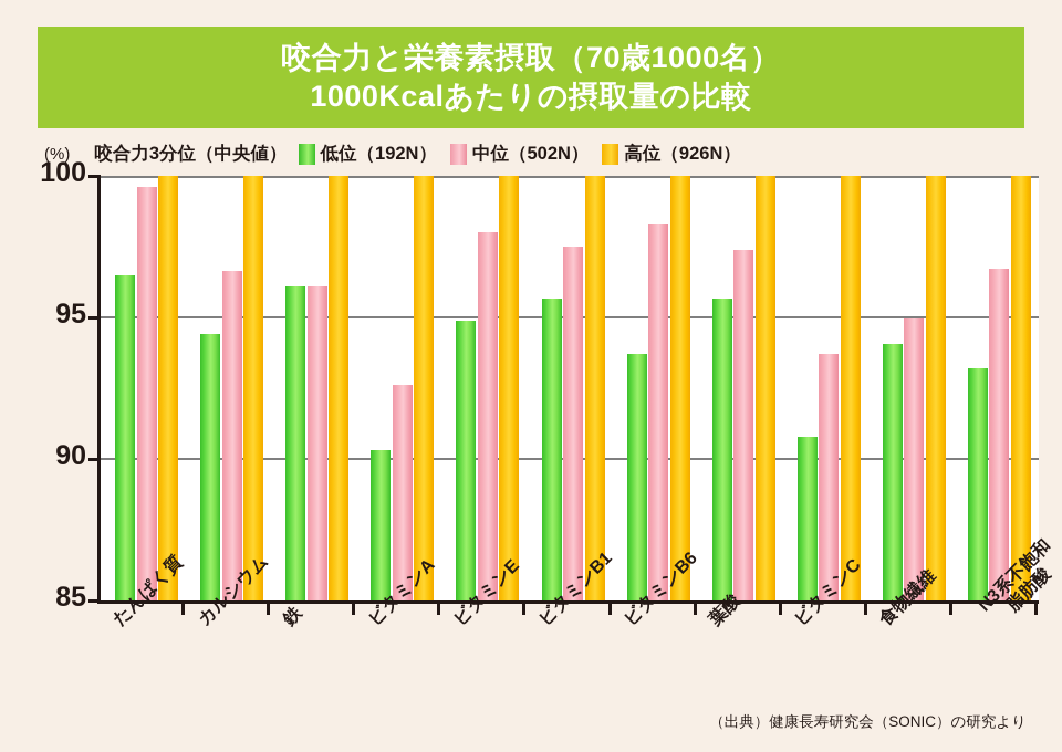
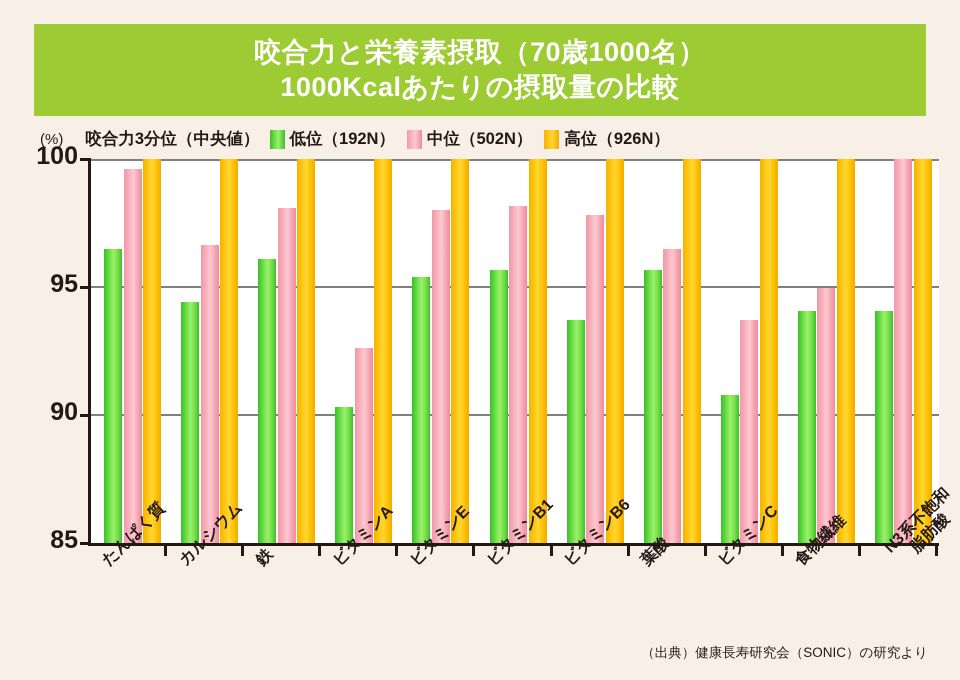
中位（502N）/鉄: 96.1 -> 98.1
低位（192N）/ビタミンE: 94.9 -> 95.4
中位（502N）/ビタミンB1: 97.5 -> 98.2
中位（502N）/ビタミンB6: 98.3 -> 97.8
中位（502N）/葉酸: 97.4 -> 96.5
低位（192N）/N3系不飽和 脂肪酸: 93.2 -> 94.0
中位（502N）/N3系不飽和 脂肪酸: 96.7 -> 100.0
